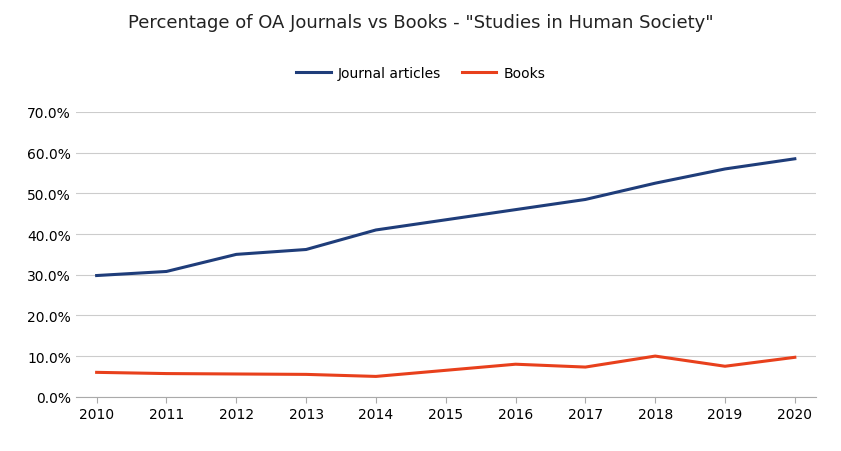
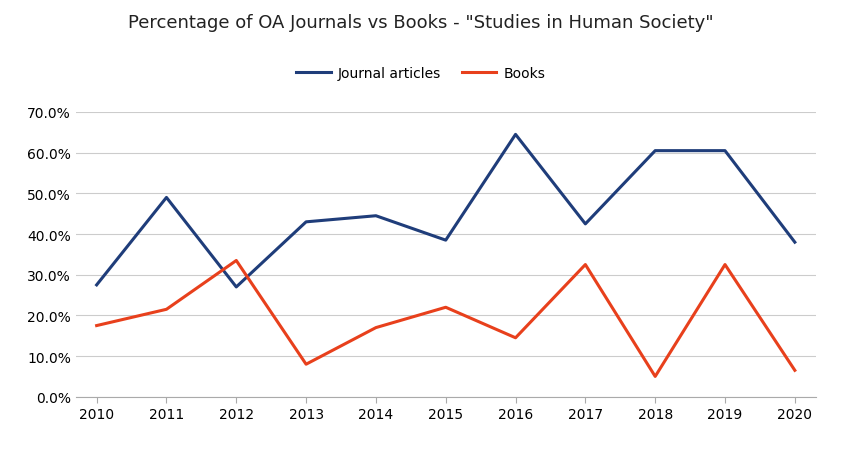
Journal articles/2010: 29.8% -> 27.5%
Books/2010: 6.0% -> 17.5%
Journal articles/2011: 30.8% -> 49.0%
Books/2011: 5.7% -> 21.5%
Journal articles/2012: 35.0% -> 27.0%
Books/2012: 5.6% -> 33.5%
Journal articles/2013: 36.2% -> 43.0%
Books/2013: 5.5% -> 8.0%
Journal articles/2014: 41.0% -> 44.5%
Books/2014: 5.0% -> 17.0%
Journal articles/2015: 43.5% -> 38.5%
Books/2015: 6.5% -> 22.0%
Journal articles/2016: 46.0% -> 64.5%
Books/2016: 8.0% -> 14.5%
Journal articles/2017: 48.5% -> 42.5%
Books/2017: 7.3% -> 32.5%
Journal articles/2018: 52.5% -> 60.5%
Books/2018: 10.0% -> 5.0%
Journal articles/2019: 56.0% -> 60.5%
Books/2019: 7.5% -> 32.5%
Journal articles/2020: 58.5% -> 38.0%
Books/2020: 9.7% -> 6.5%
